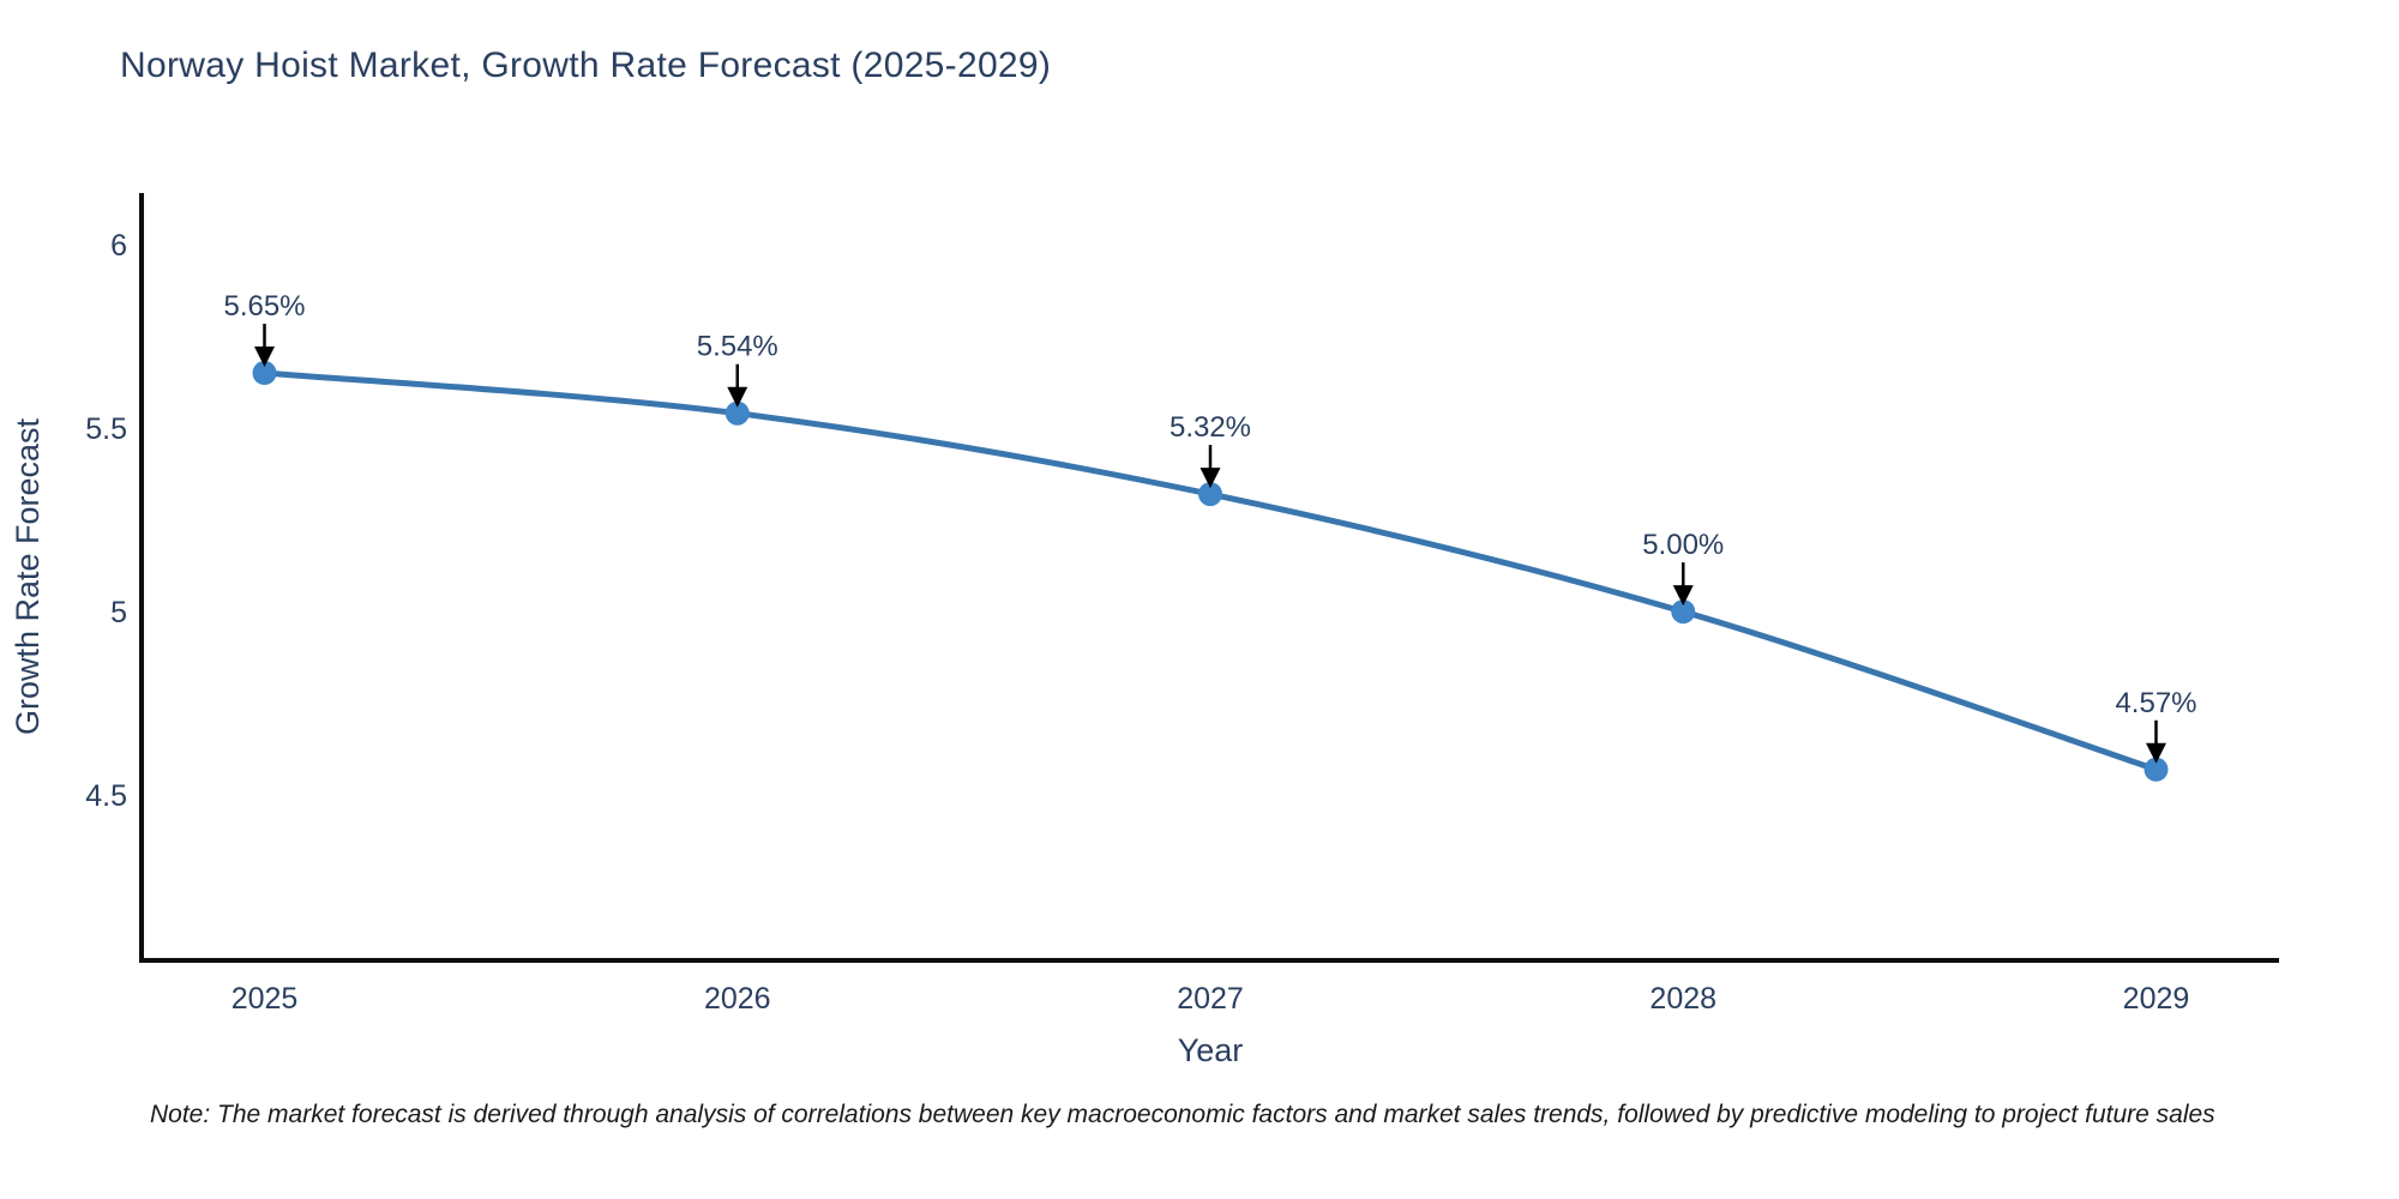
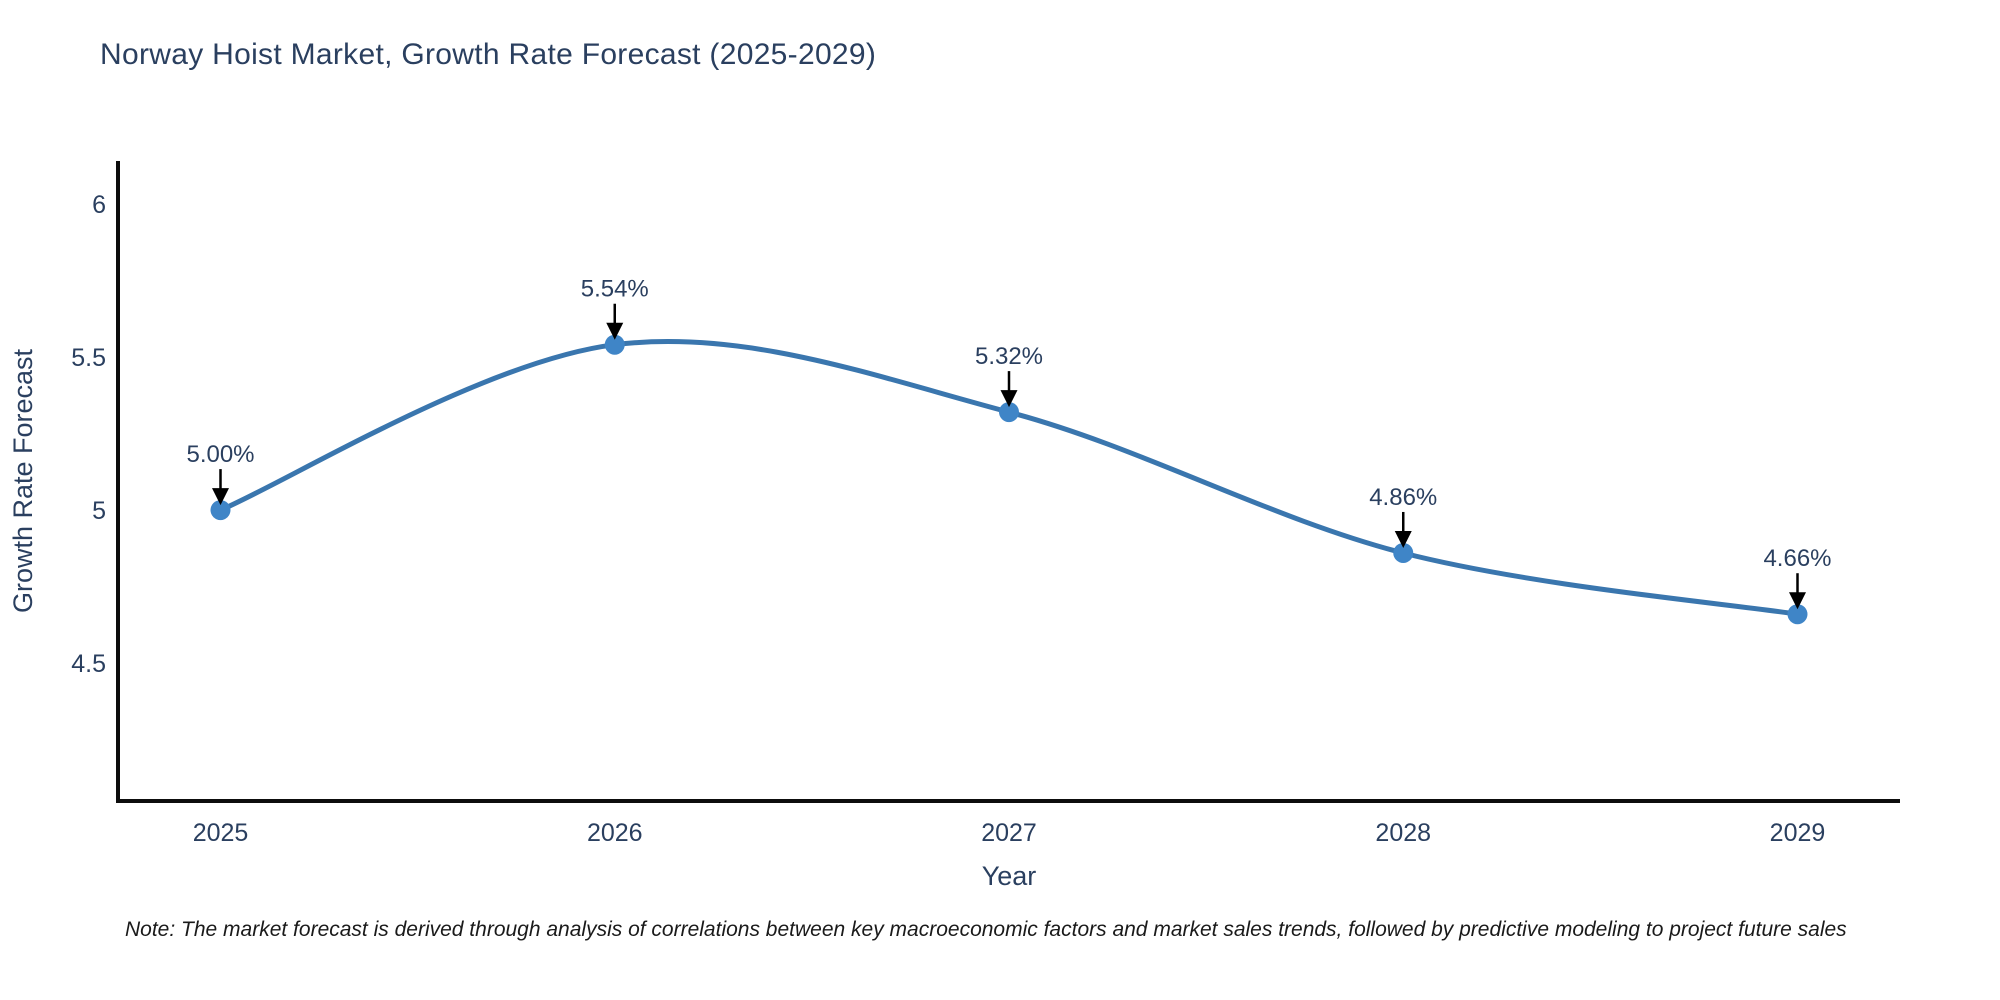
2025: 5.65% -> 5.00%
2028: 5.00% -> 4.86%
2029: 4.57% -> 4.66%
